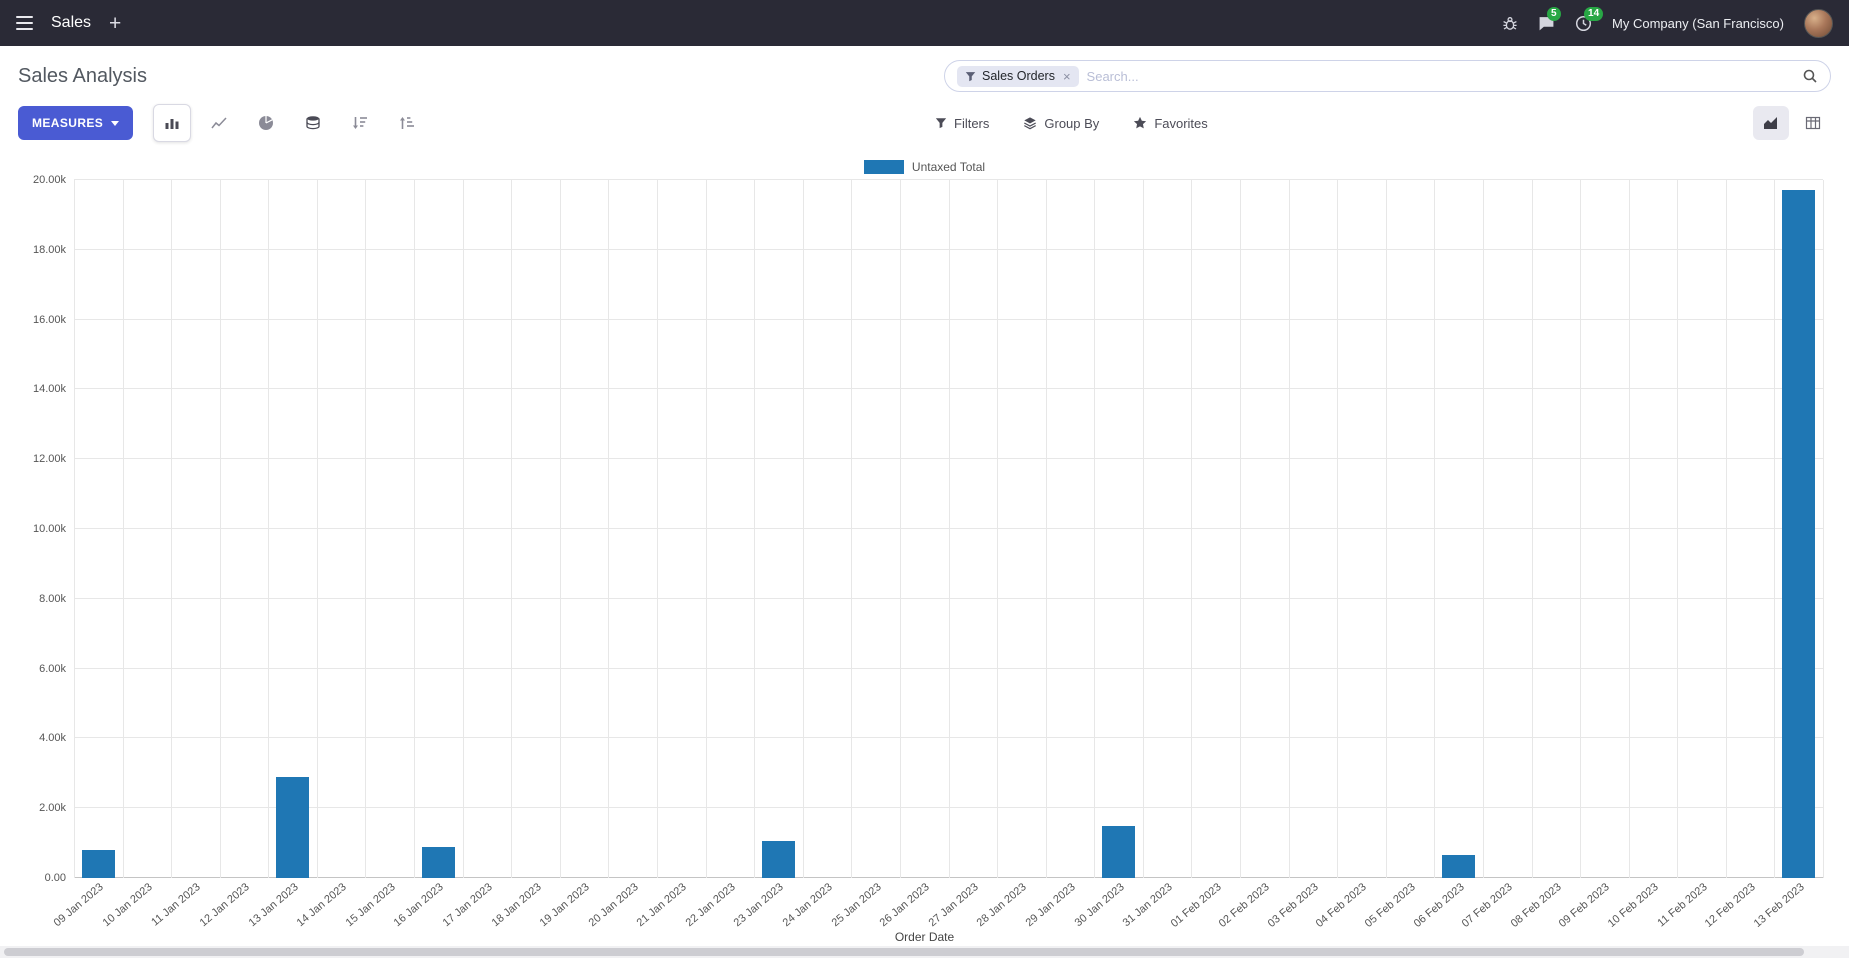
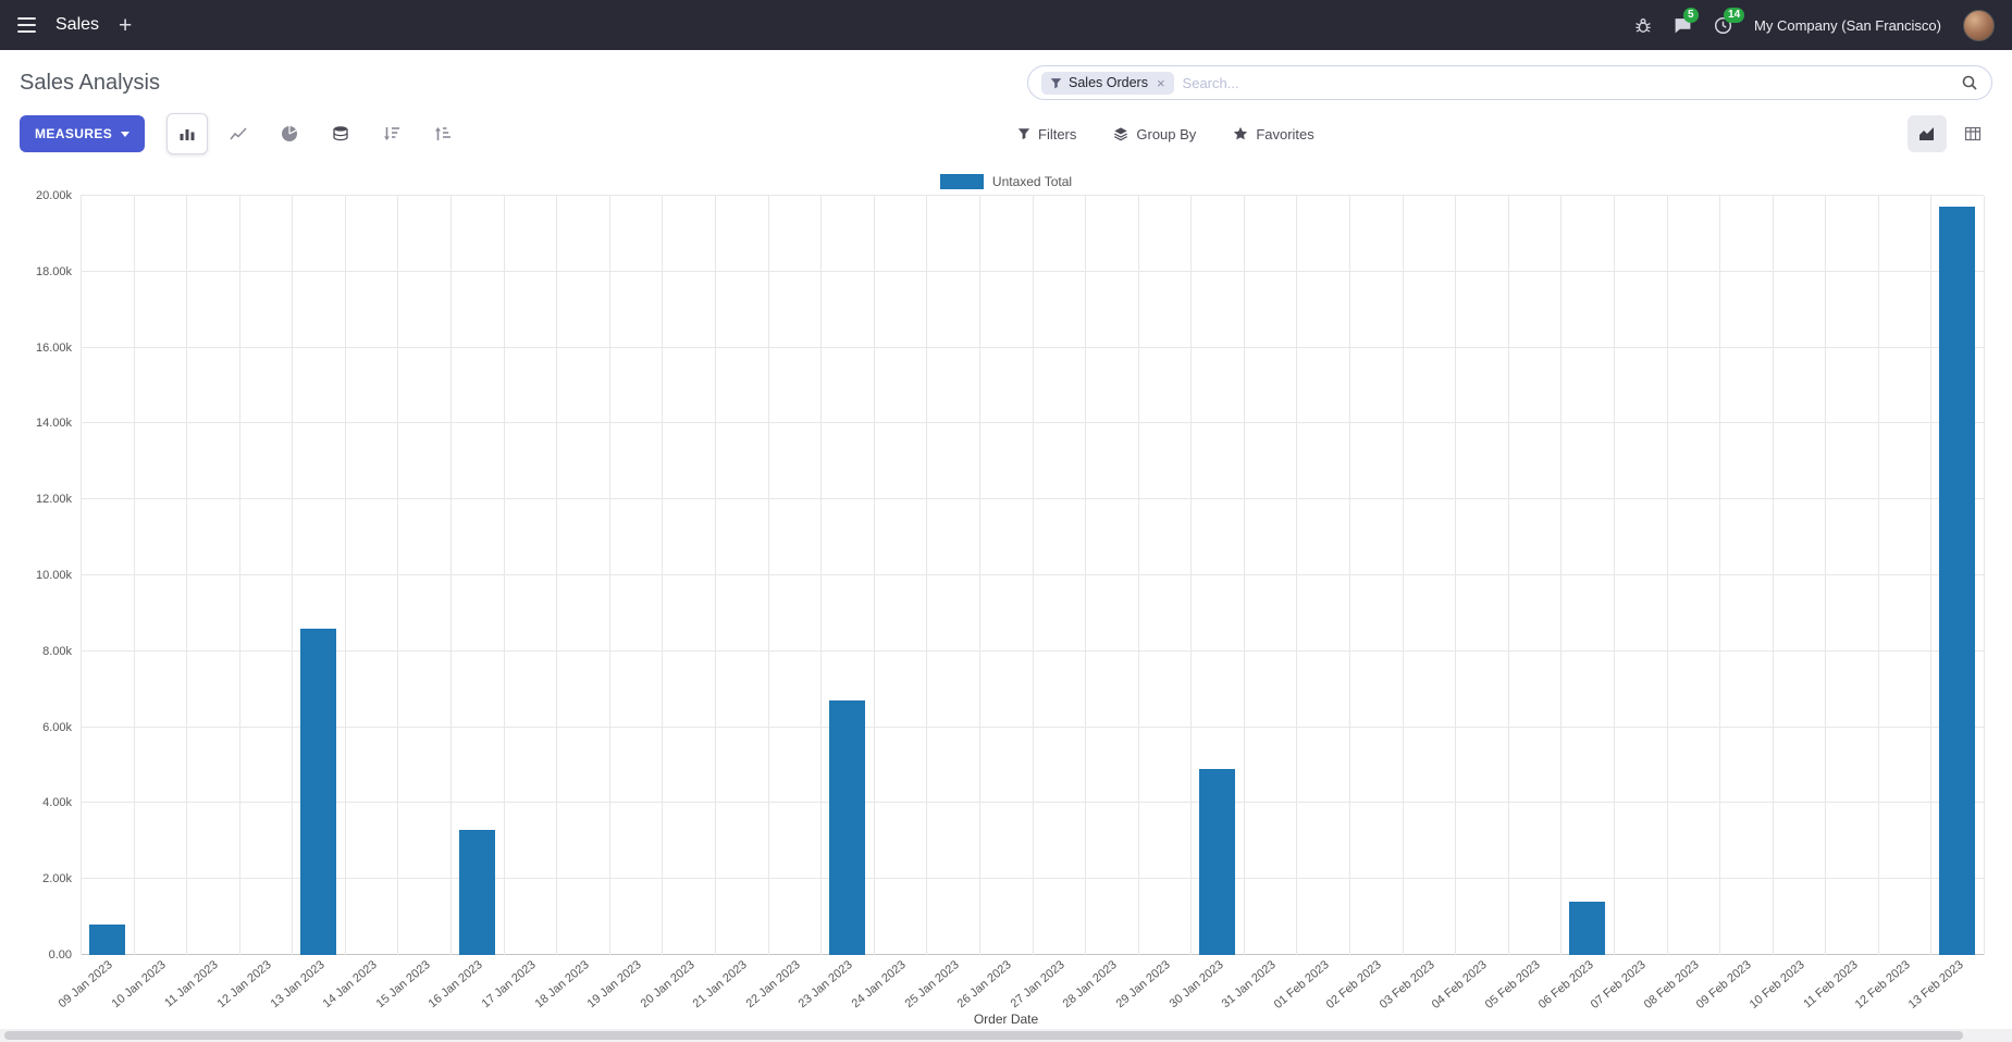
13 Jan 2023: 2.9k -> 8.6k
16 Jan 2023: 0.9k -> 3.3k
23 Jan 2023: 1.0k -> 6.7k
30 Jan 2023: 1.5k -> 4.9k
06 Feb 2023: 0.6k -> 1.4k
